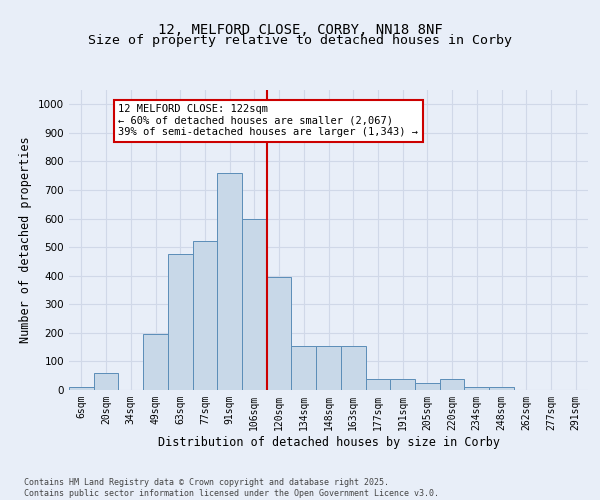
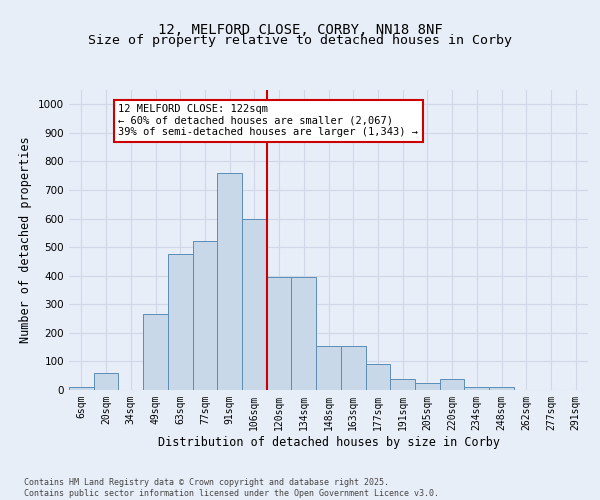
49sqm: 195 -> 265
134sqm: 155 -> 395
177sqm: 40 -> 90
